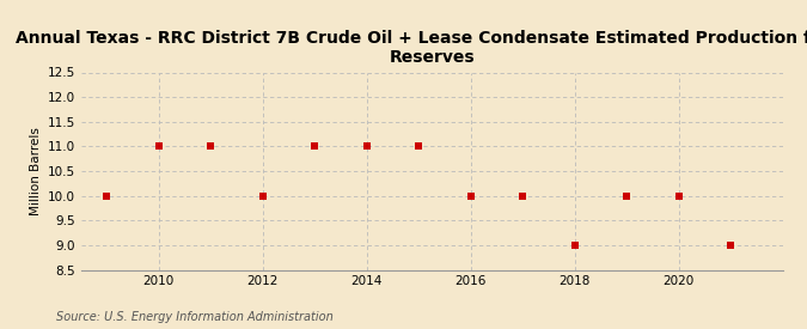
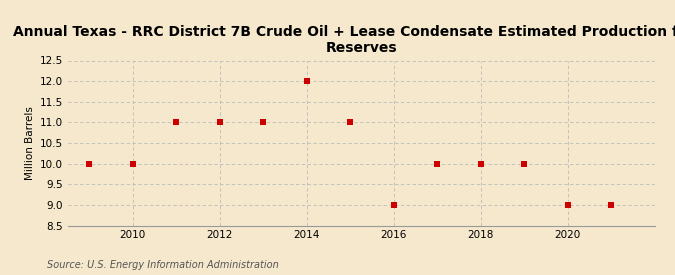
2010: 11 -> 10
2012: 10 -> 11
2014: 11 -> 12
2016: 10 -> 9
2018: 9 -> 10
2020: 10 -> 9
